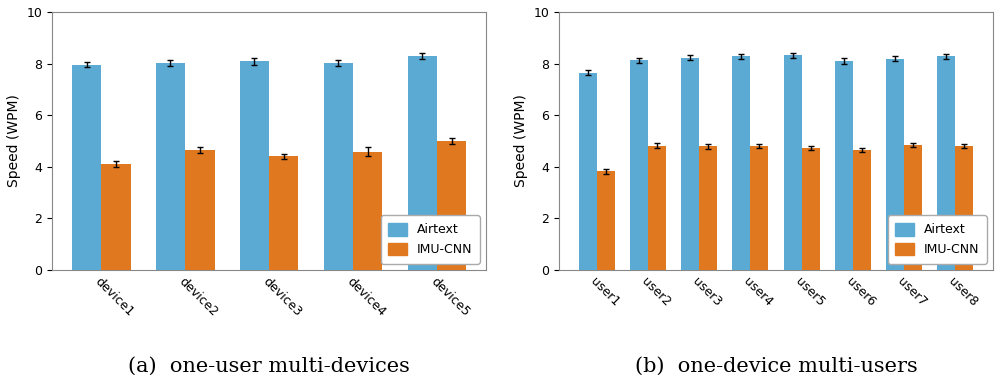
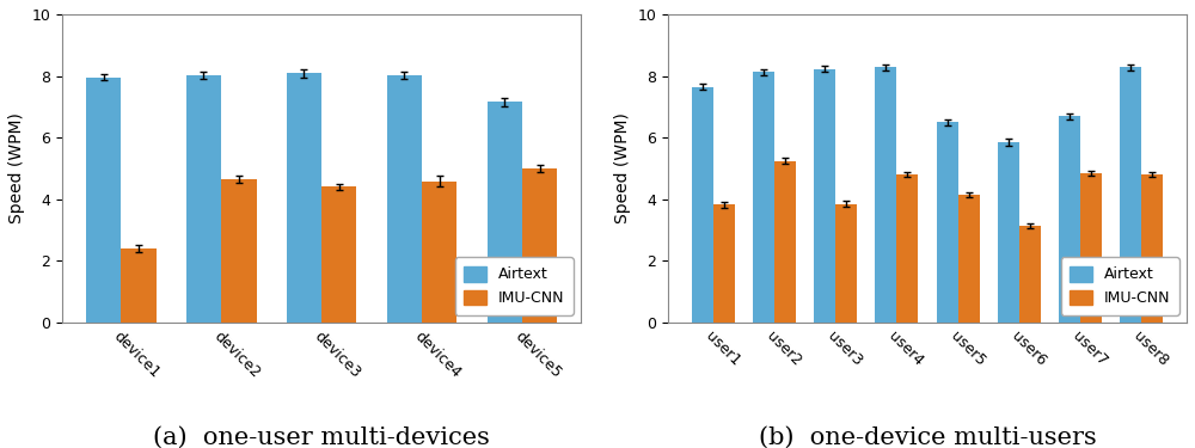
IMU-CNN/device1: 4.10 -> 2.40
Airtext/device5: 8.30 -> 7.15
IMU-CNN/user2: 4.82 -> 5.25
IMU-CNN/user3: 4.80 -> 3.85
Airtext/user5: 8.32 -> 6.50
IMU-CNN/user5: 4.72 -> 4.15
Airtext/user6: 8.10 -> 5.85
IMU-CNN/user6: 4.65 -> 3.15
Airtext/user7: 8.18 -> 6.70
